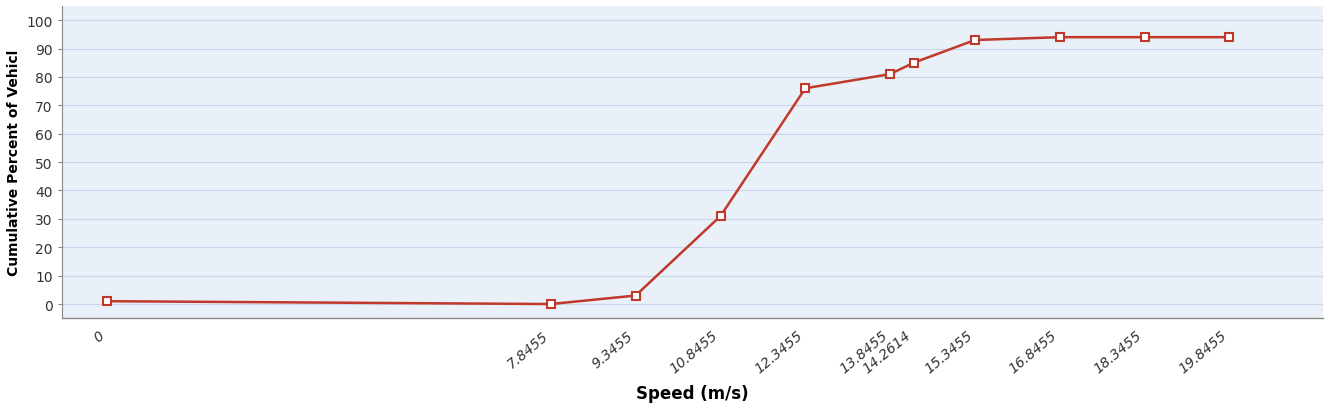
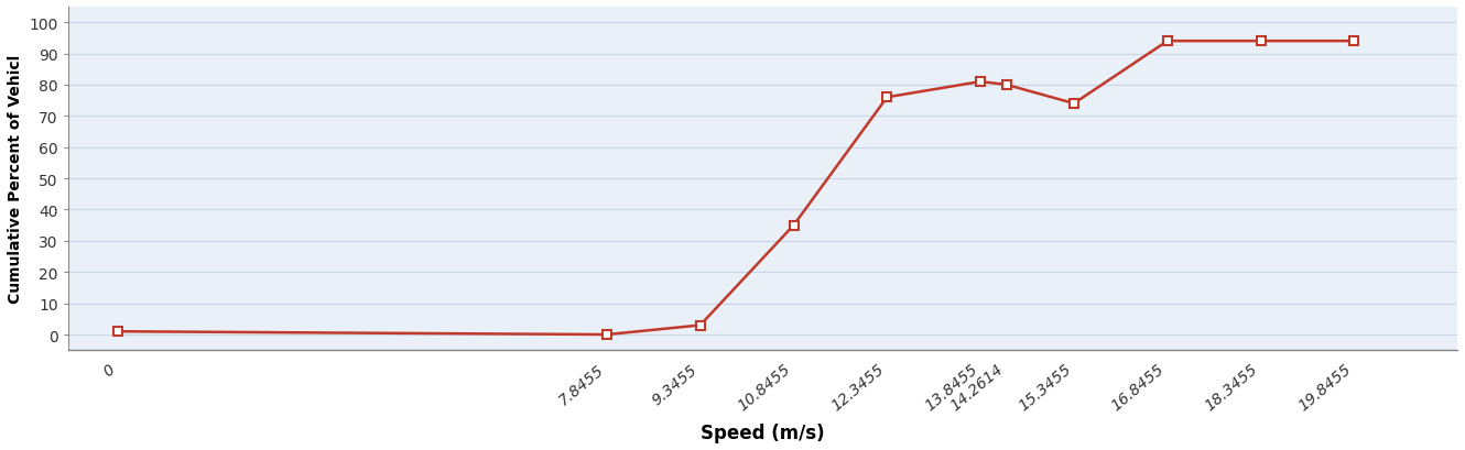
10.8455: 31 -> 35
14.2614: 85 -> 80
15.3455: 93 -> 74
